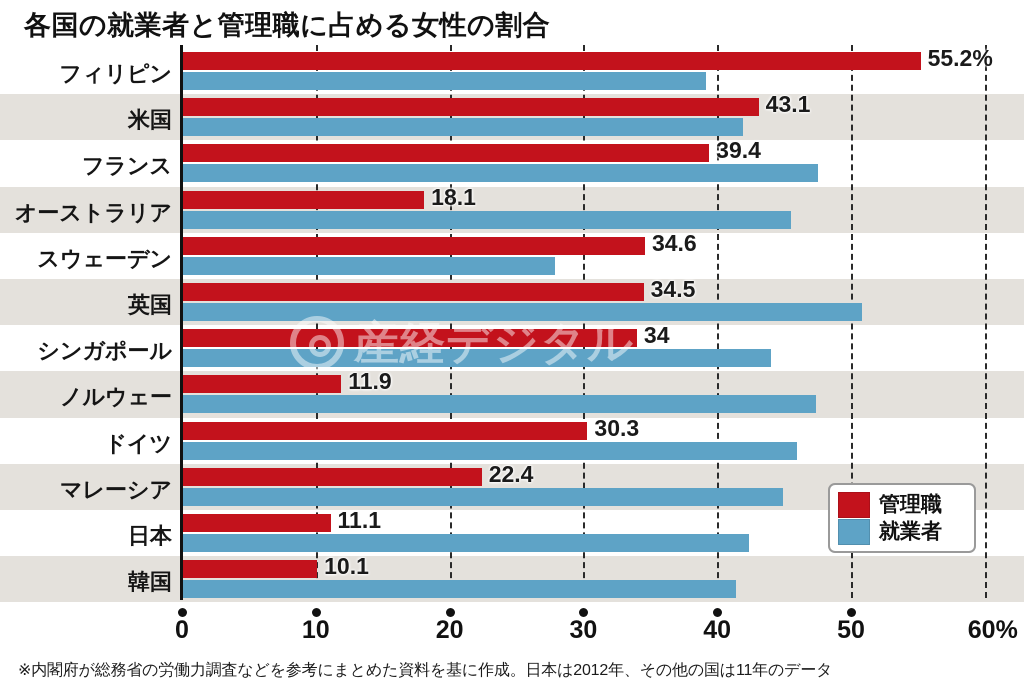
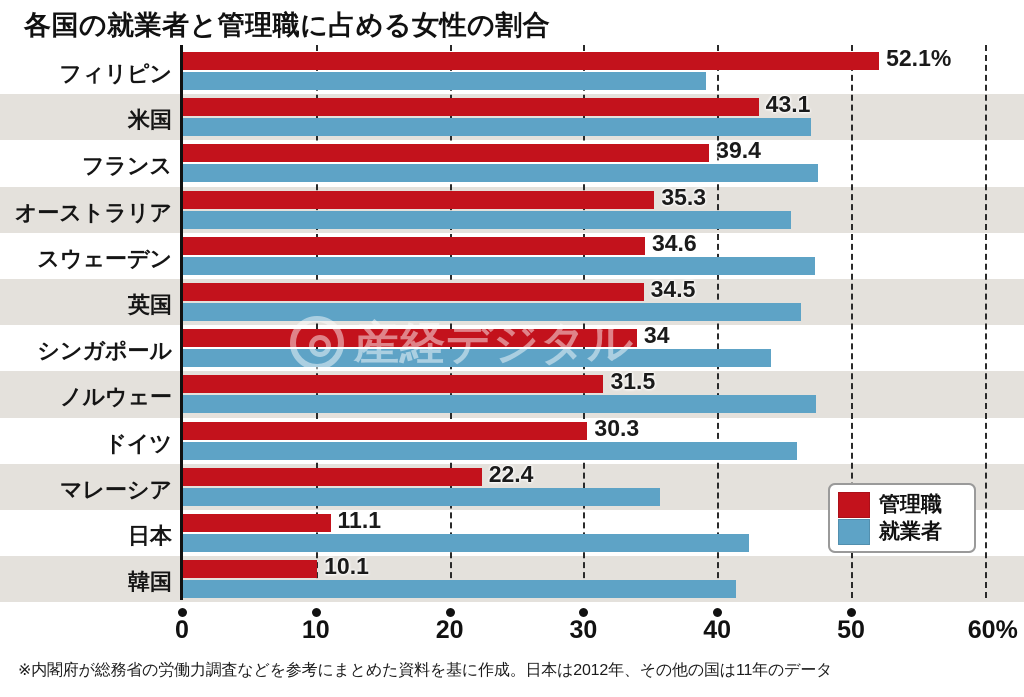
管理職/フィリピン: 55.2% -> 52.1%
就業者/米国: 41.9% -> 47.0%
管理職/オーストラリア: 18.1 -> 35.3
就業者/スウェーデン: 27.9% -> 47.3%
就業者/英国: 50.8% -> 46.3%
管理職/ノルウェー: 11.9 -> 31.5
就業者/マレーシア: 44.9% -> 35.7%
